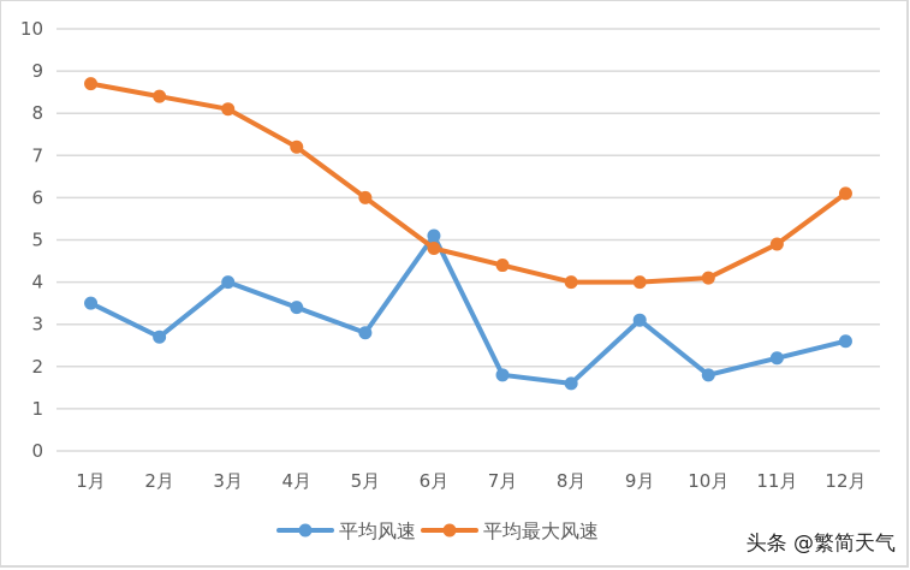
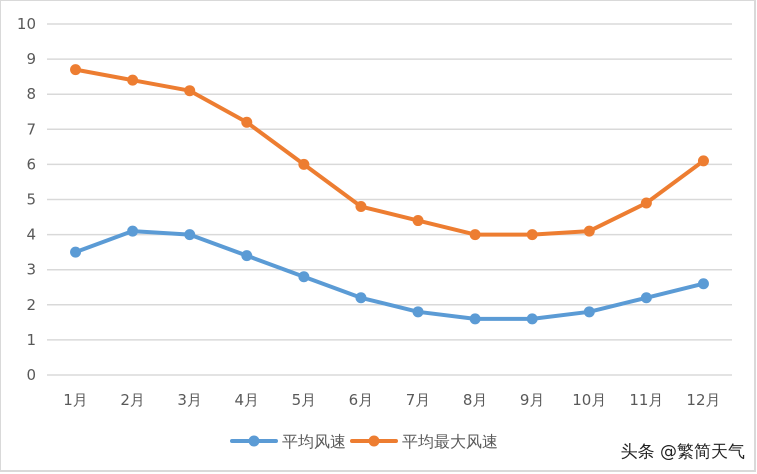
平均风速/2月: 2.7 -> 4.1
平均风速/6月: 5.1 -> 2.2
平均风速/9月: 3.1 -> 1.6
